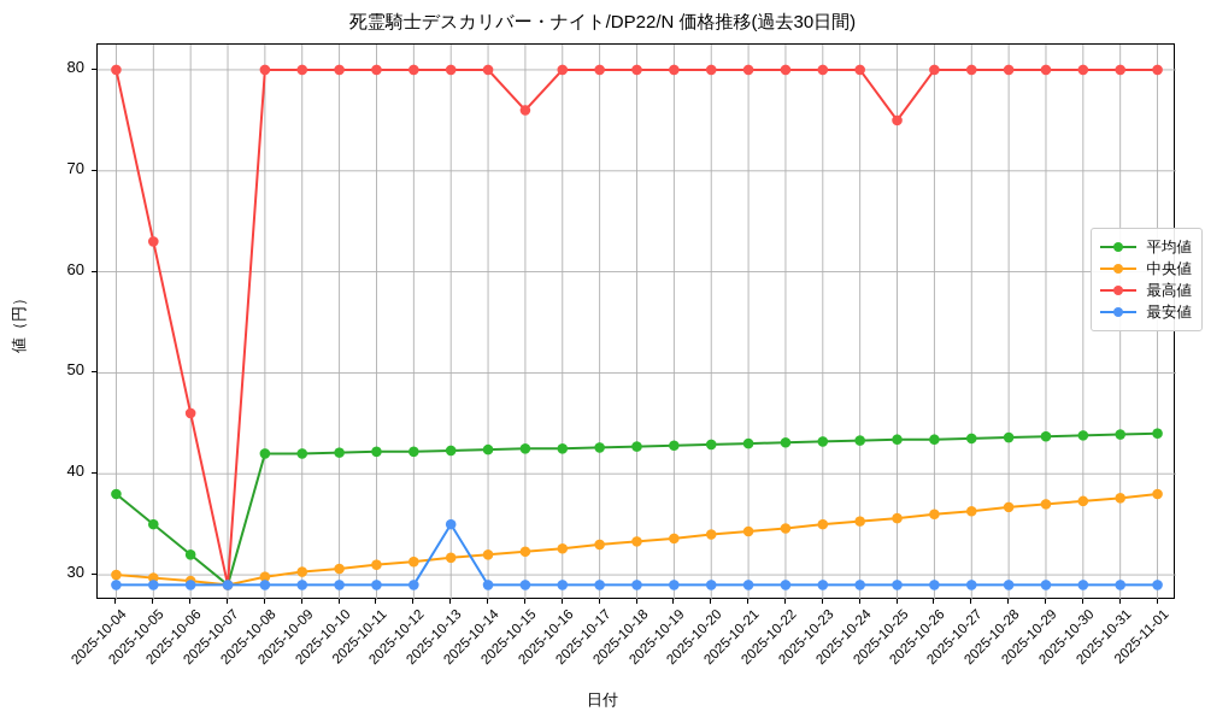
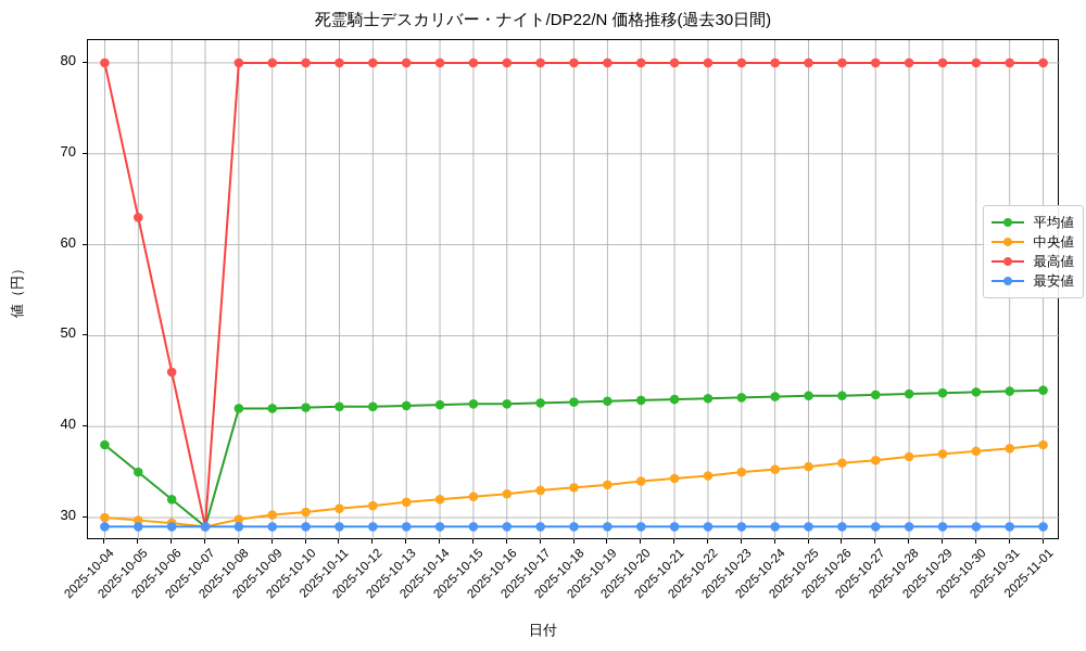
最安値/2025-10-13: 35 -> 29
最高値/2025-10-15: 76 -> 80
最高値/2025-10-25: 75 -> 80
